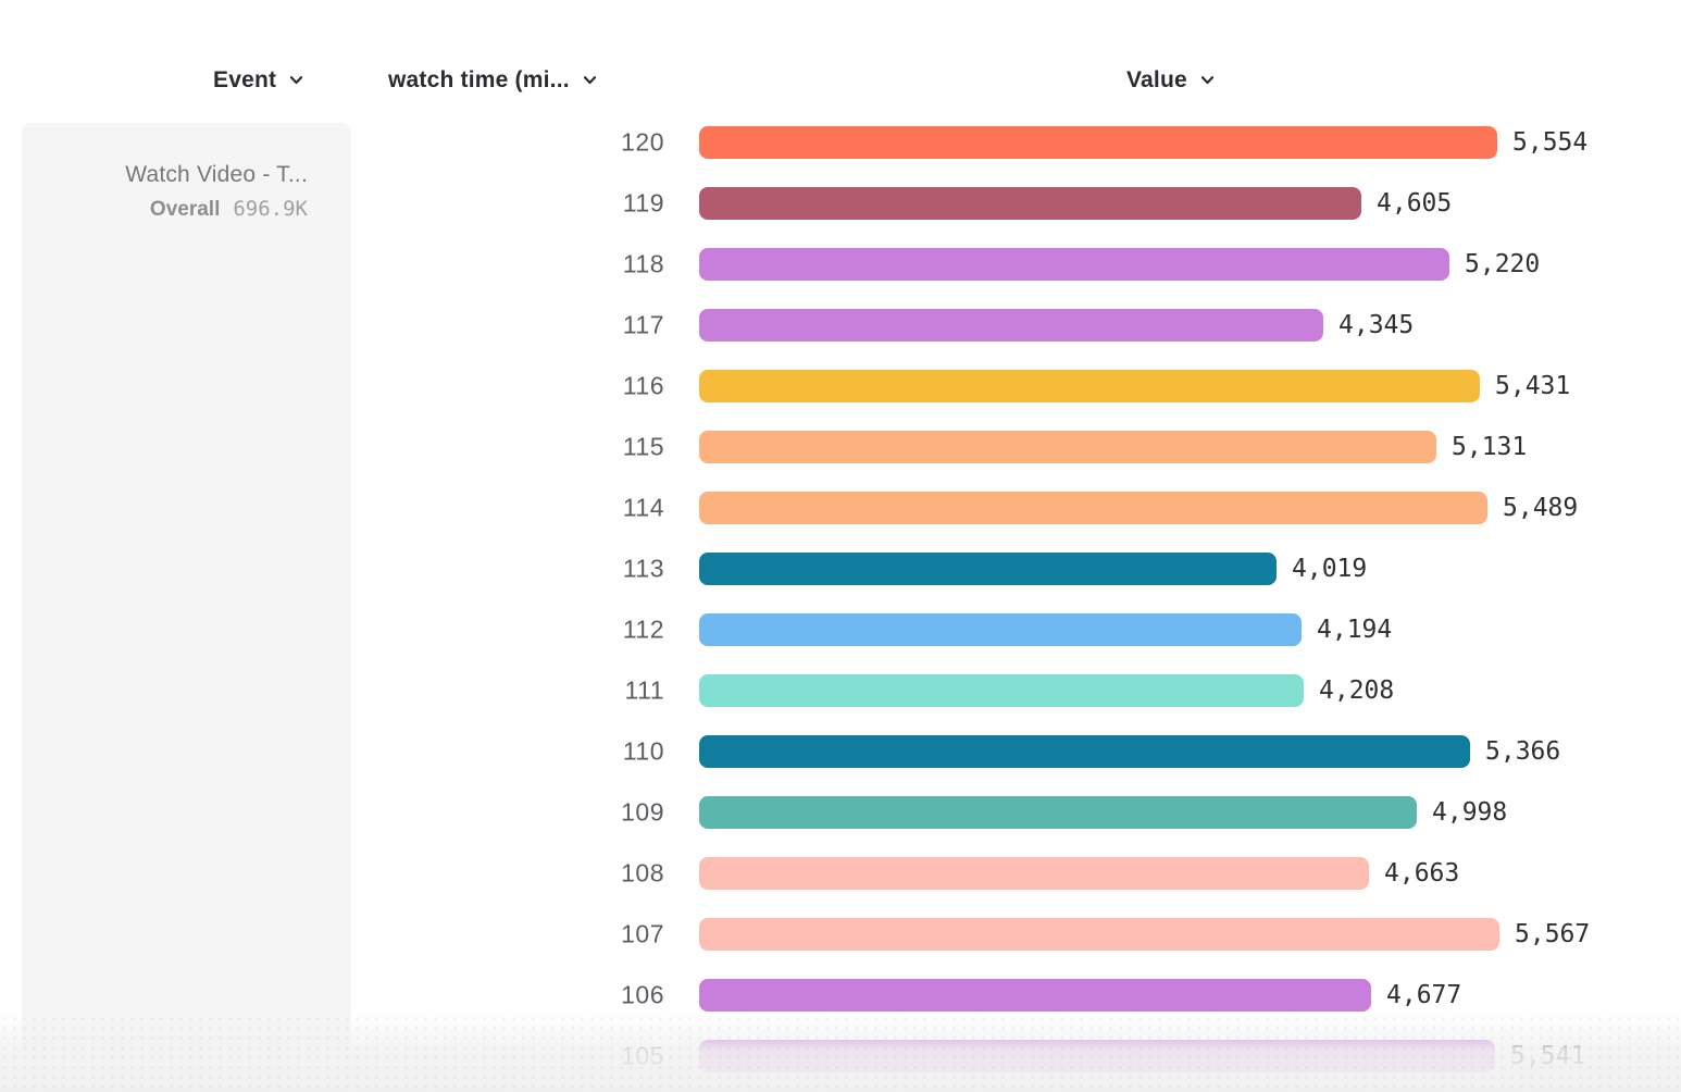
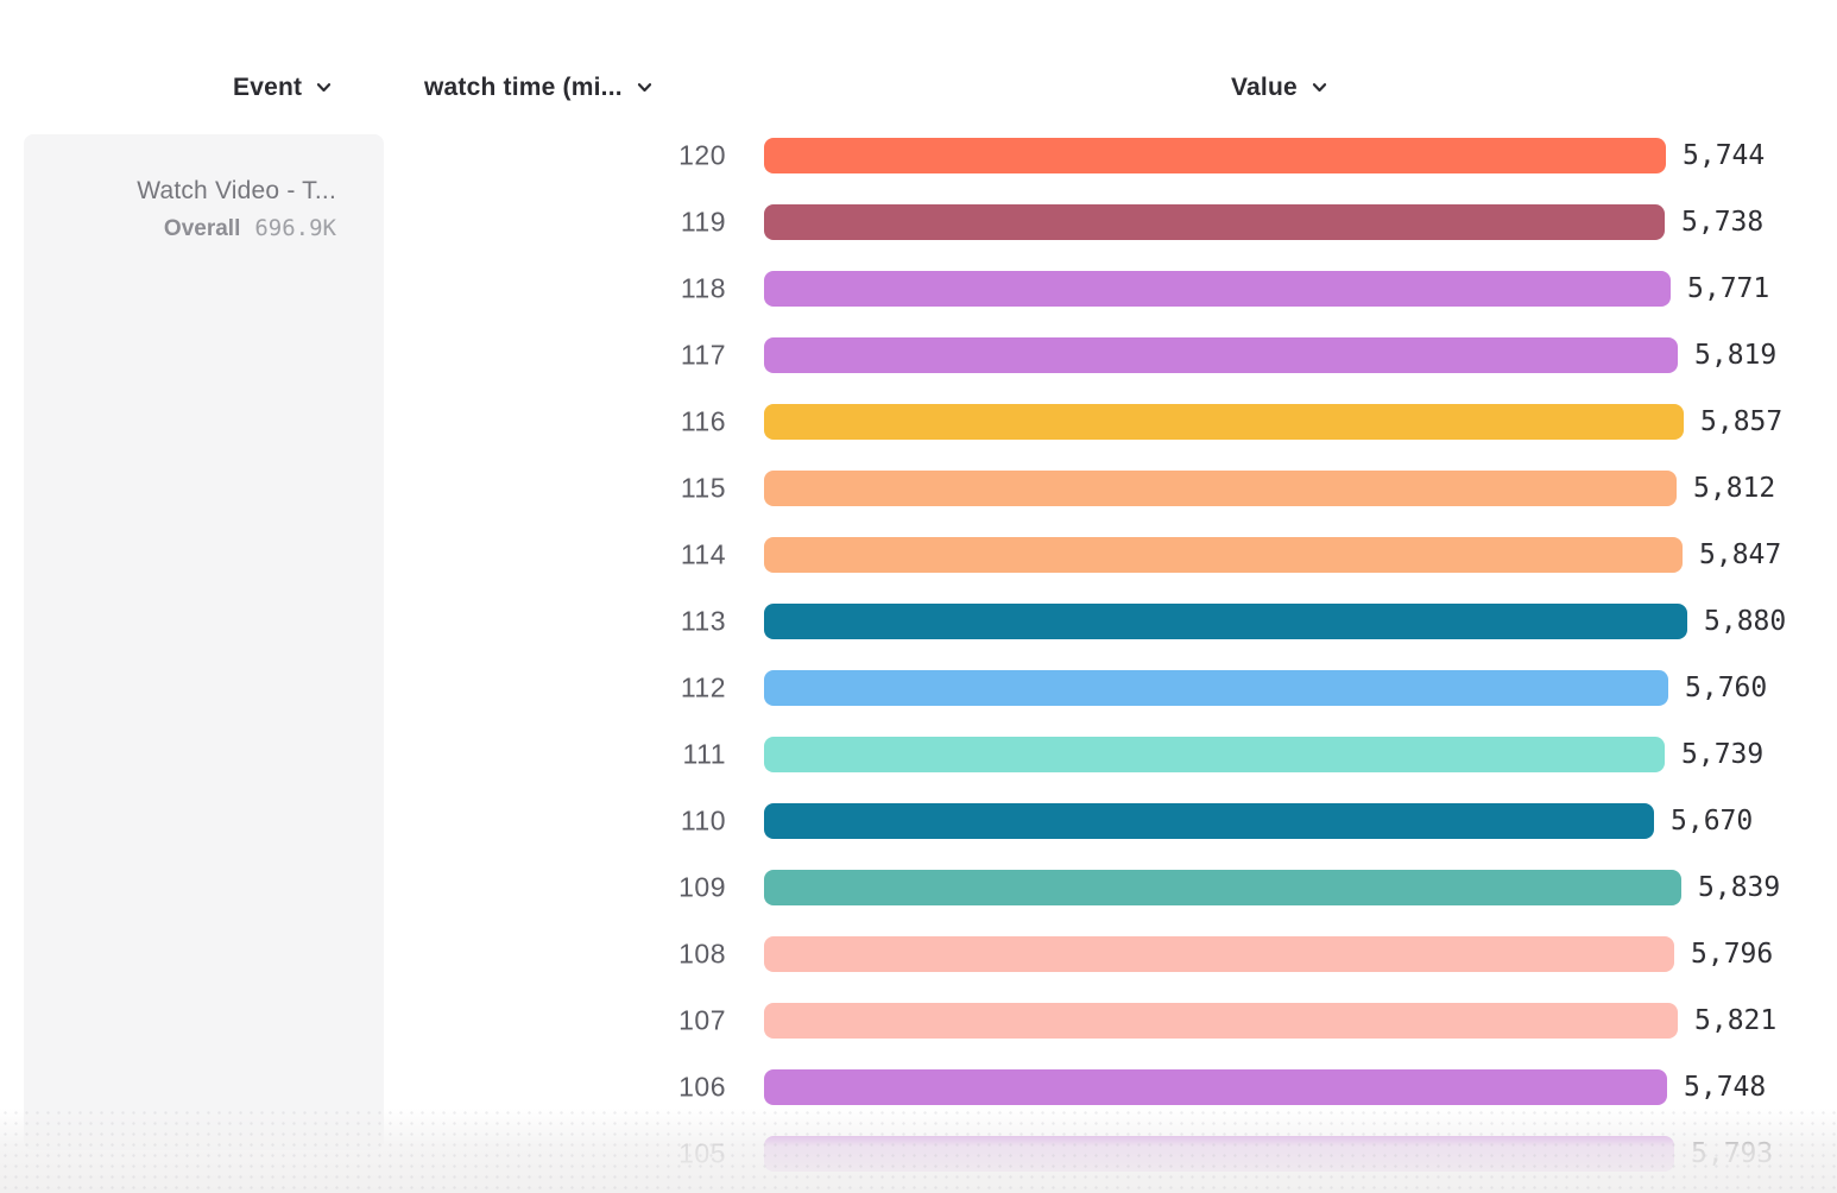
120: 5,554 -> 5,744
119: 4,605 -> 5,738
118: 5,220 -> 5,771
117: 4,345 -> 5,819
116: 5,431 -> 5,857
115: 5,131 -> 5,812
114: 5,489 -> 5,847
113: 4,019 -> 5,880
112: 4,194 -> 5,760
111: 4,208 -> 5,739
110: 5,366 -> 5,670
109: 4,998 -> 5,839
108: 4,663 -> 5,796
107: 5,567 -> 5,821
106: 4,677 -> 5,748
105: 5,541 -> 5,793
